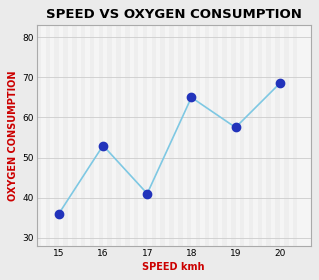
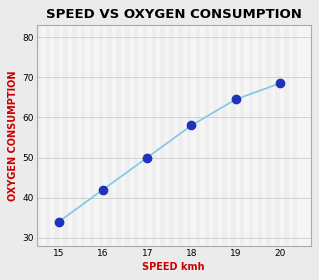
15: 36.0 -> 34.0
16: 53.0 -> 42.0
17: 41.0 -> 50.0
18: 65.0 -> 58.0
19: 57.5 -> 64.5
